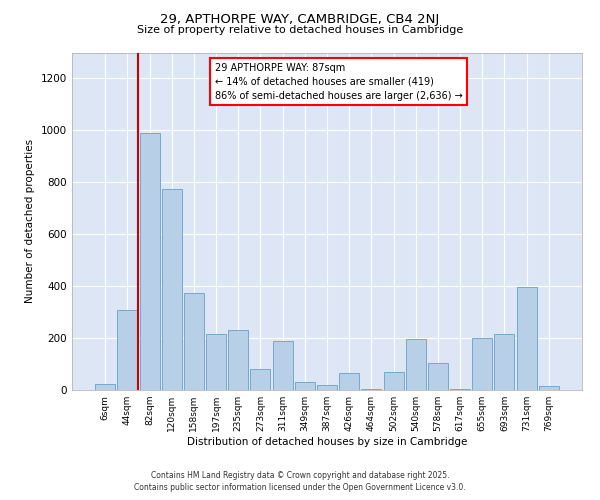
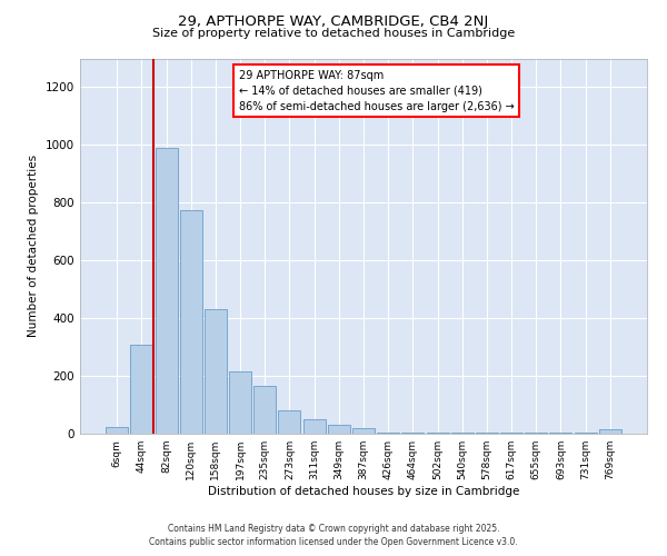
158sqm: 375 -> 430
235sqm: 230 -> 165
311sqm: 190 -> 50
426sqm: 65 -> 5
502sqm: 70 -> 5
540sqm: 195 -> 5
578sqm: 105 -> 5
655sqm: 200 -> 5
693sqm: 215 -> 5
731sqm: 395 -> 5
